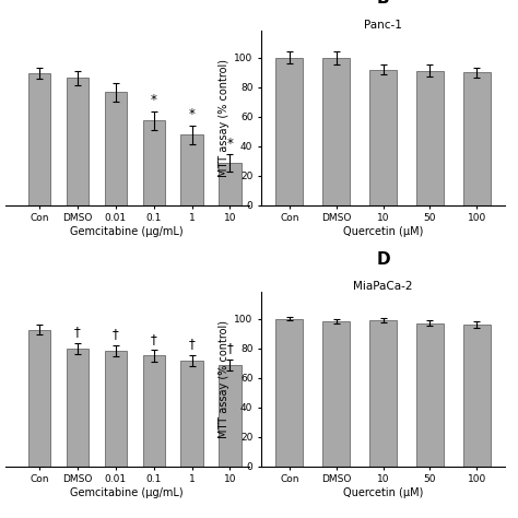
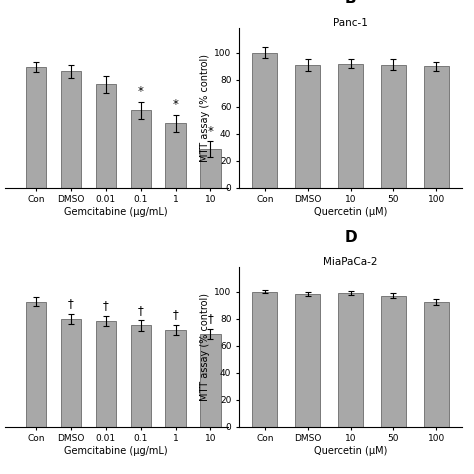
Panc-1/DMSO: 100 -> 91
MiaPaCa-2/100: 96 -> 92
